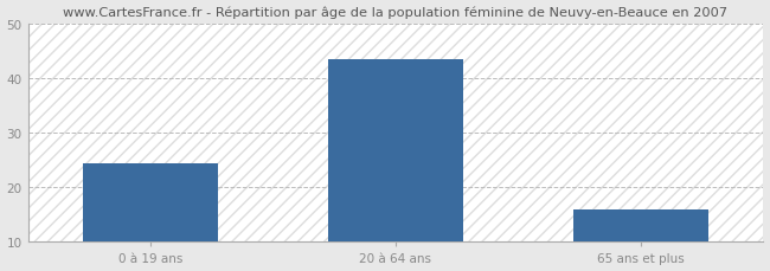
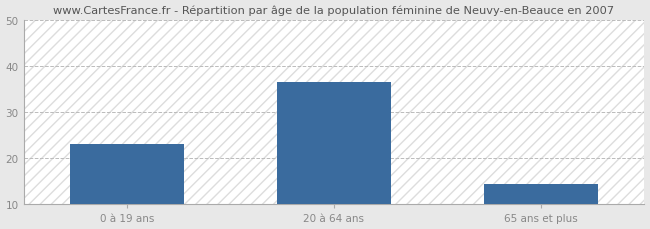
0 à 19 ans: 24.5 -> 23.0
20 à 64 ans: 43.5 -> 36.5
65 ans et plus: 16.0 -> 14.5
